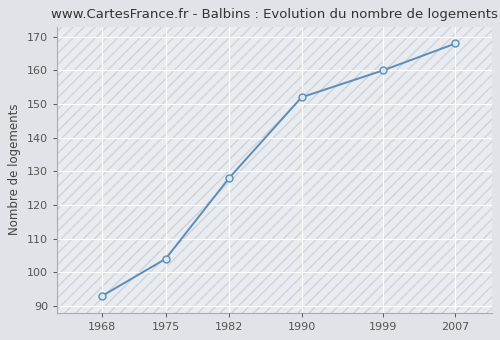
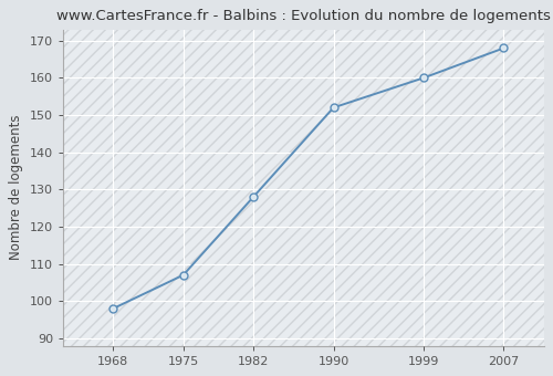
1968: 93 -> 98
1975: 104 -> 107
